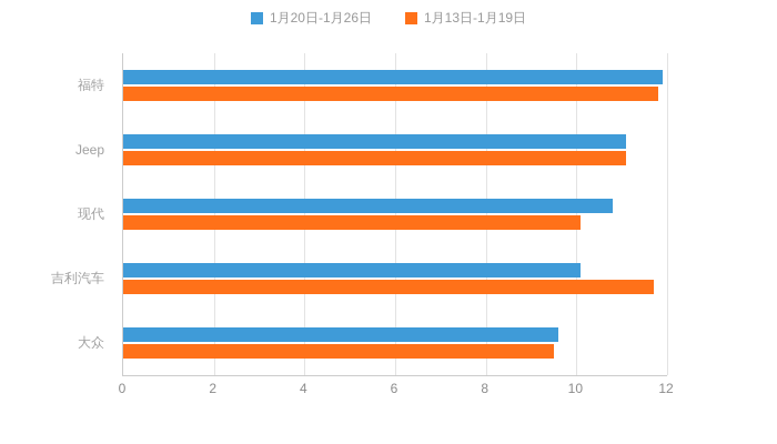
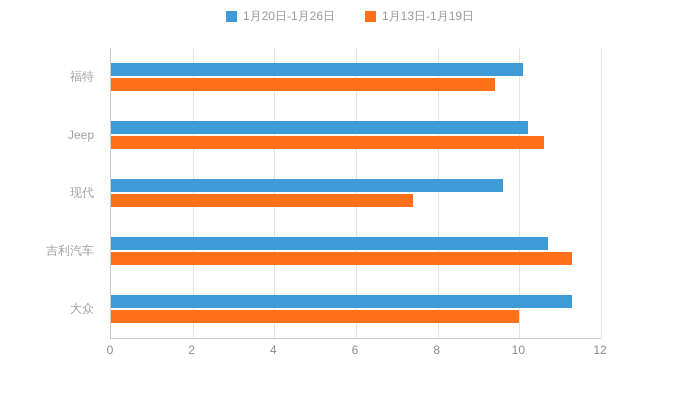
1月20日-1月26日/福特: 11.9 -> 10.1
1月13日-1月19日/福特: 11.8 -> 9.4
1月20日-1月26日/Jeep: 11.1 -> 10.2
1月13日-1月19日/Jeep: 11.1 -> 10.6
1月20日-1月26日/现代: 10.8 -> 9.6
1月13日-1月19日/现代: 10.1 -> 7.4
1月20日-1月26日/吉利汽车: 10.1 -> 10.7
1月13日-1月19日/吉利汽车: 11.7 -> 11.3
1月20日-1月26日/大众: 9.6 -> 11.3
1月13日-1月19日/大众: 9.5 -> 10.0
